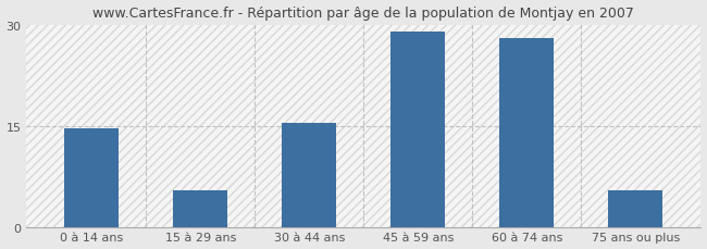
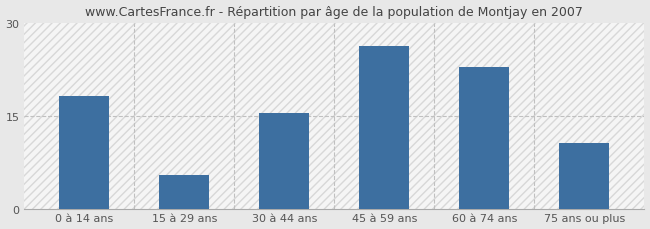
0 à 14 ans: 14.7 -> 18.2
45 à 59 ans: 29.0 -> 26.2
60 à 74 ans: 28.0 -> 22.8
75 ans ou plus: 5.5 -> 10.6
